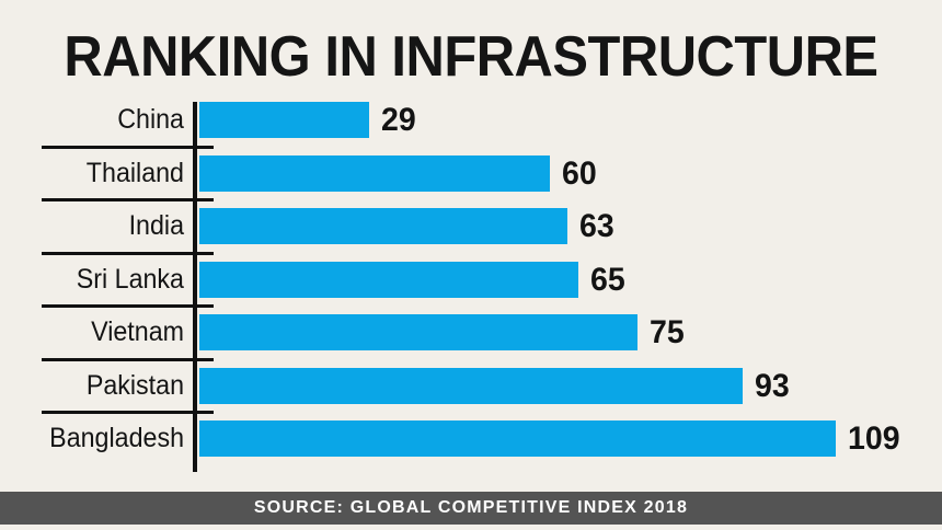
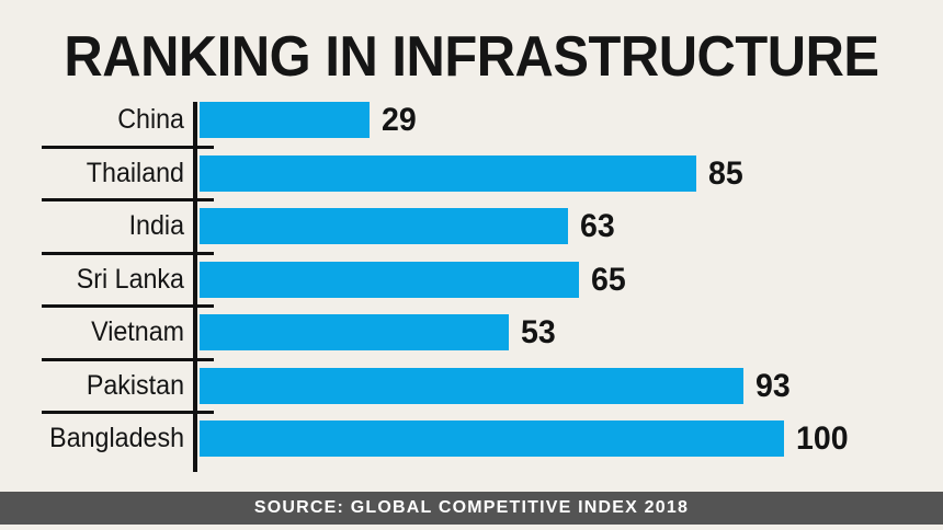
Thailand: 60 -> 85
Vietnam: 75 -> 53
Bangladesh: 109 -> 100
